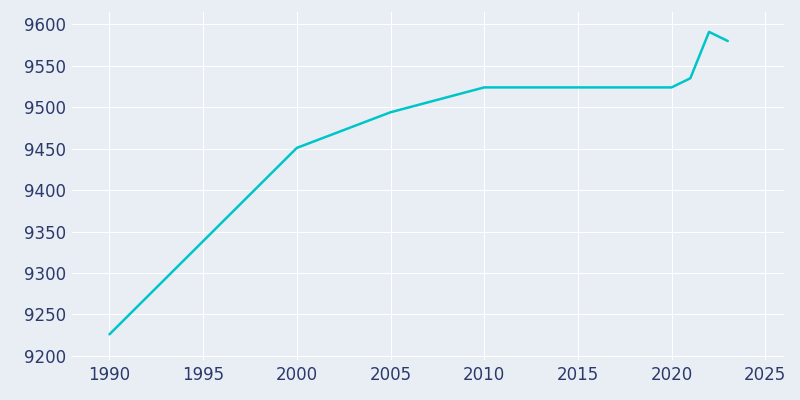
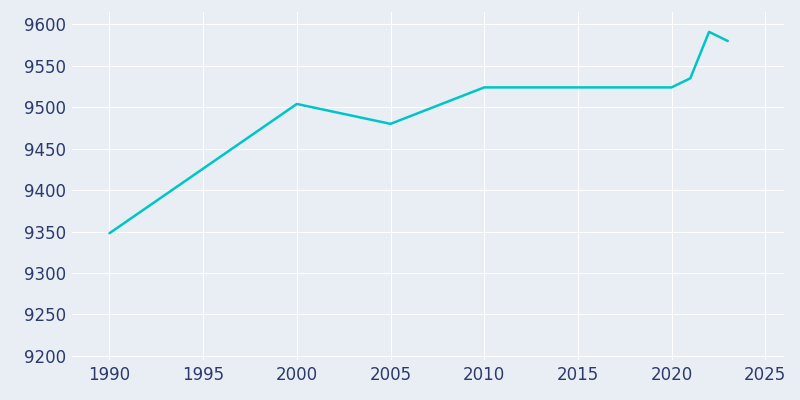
1990: 9226 -> 9348
2000: 9451 -> 9504
2005: 9494 -> 9480
